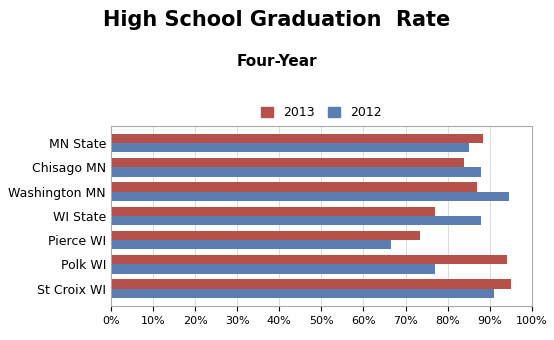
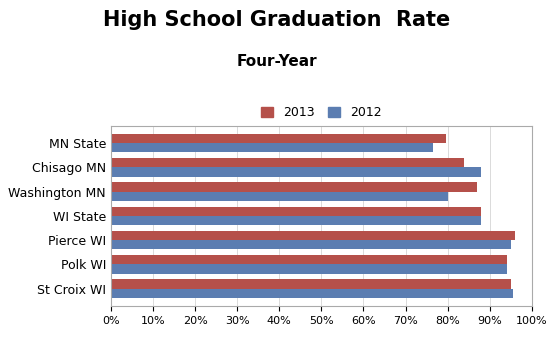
2013/MN State: 88.5% -> 79.5%
2012/MN State: 85.0% -> 76.5%
2012/Washington MN: 94.5% -> 80.0%
2013/WI State: 77.0% -> 88.0%
2013/Pierce WI: 73.5% -> 96.0%
2012/Pierce WI: 66.5% -> 95.0%
2012/Polk WI: 77.0% -> 94.0%
2012/St Croix WI: 91.0% -> 95.5%
